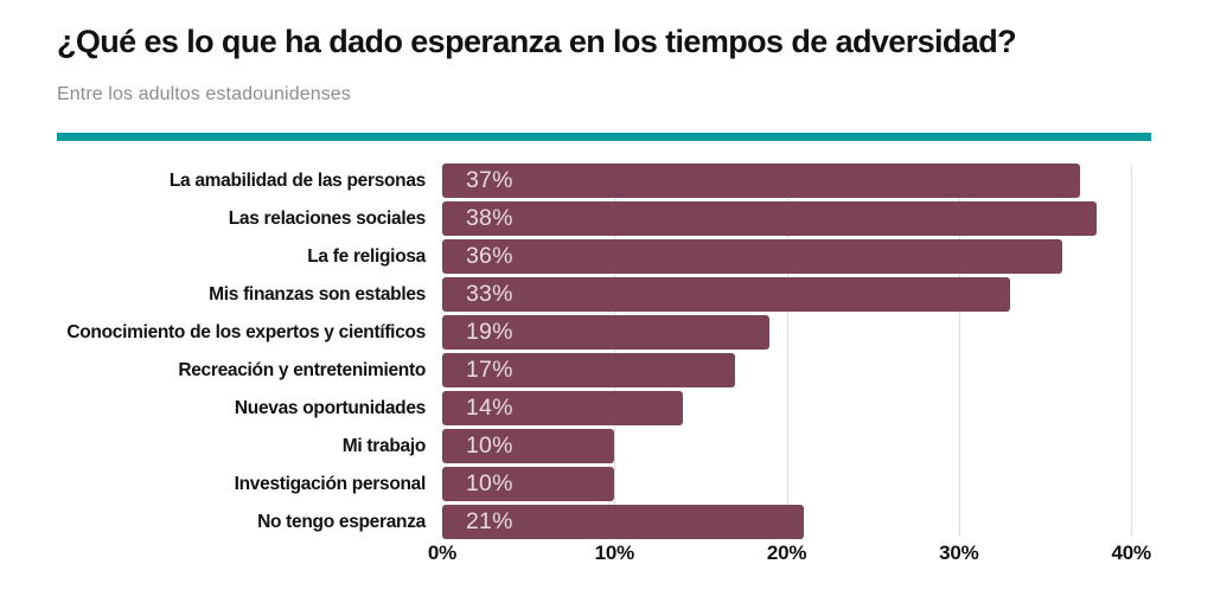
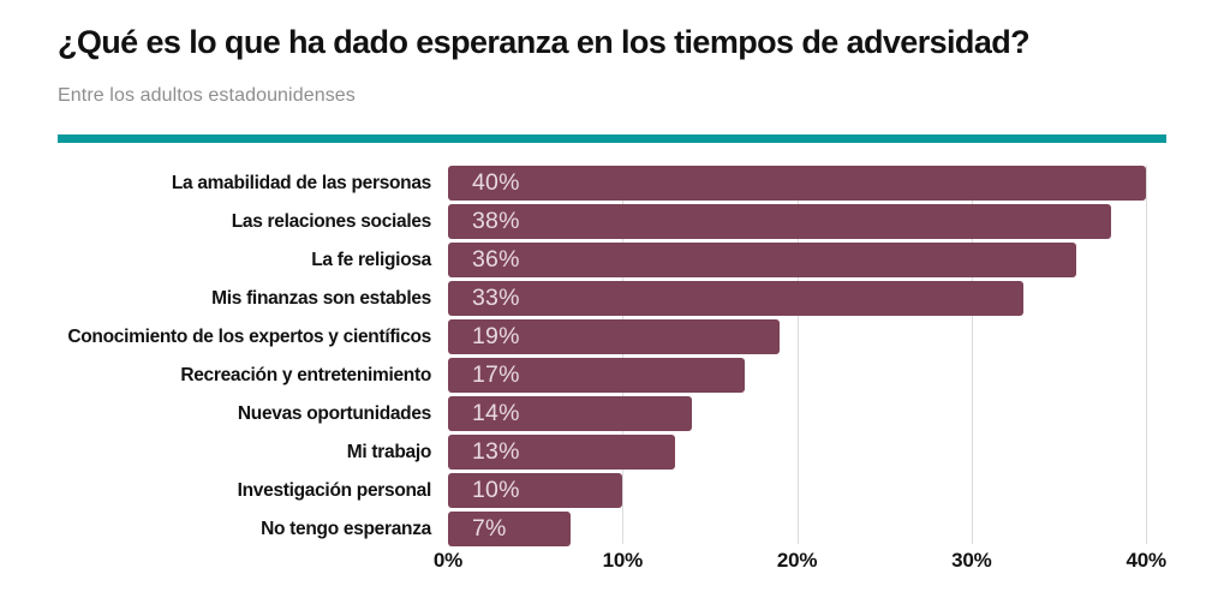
La amabilidad de las personas: 37% -> 40%
Mi trabajo: 10% -> 13%
No tengo esperanza: 21% -> 7%
